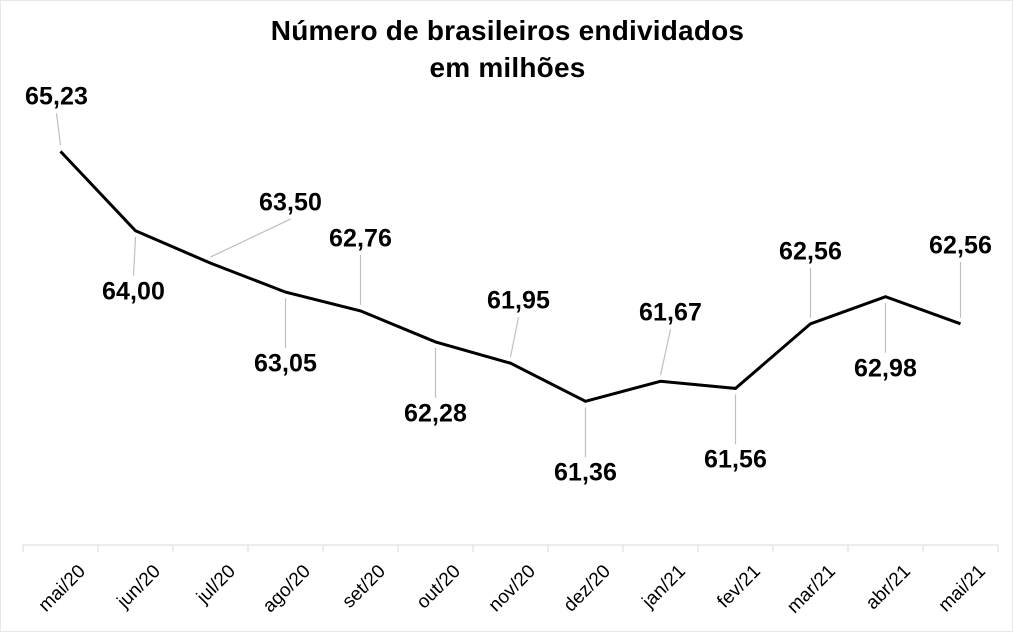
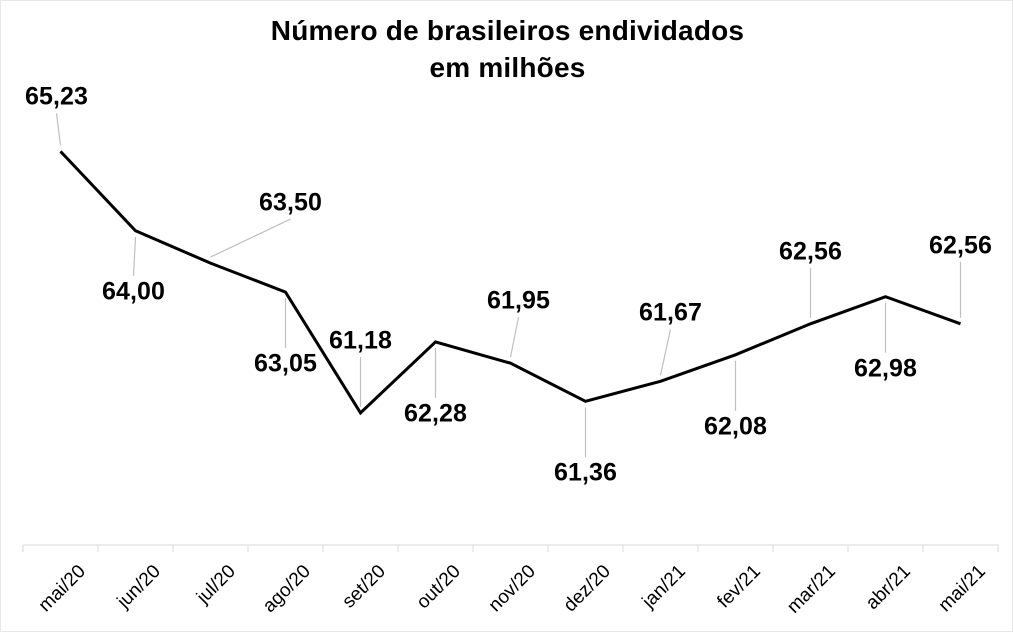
set/20: 62,76 -> 61,18
fev/21: 61,56 -> 62,08
